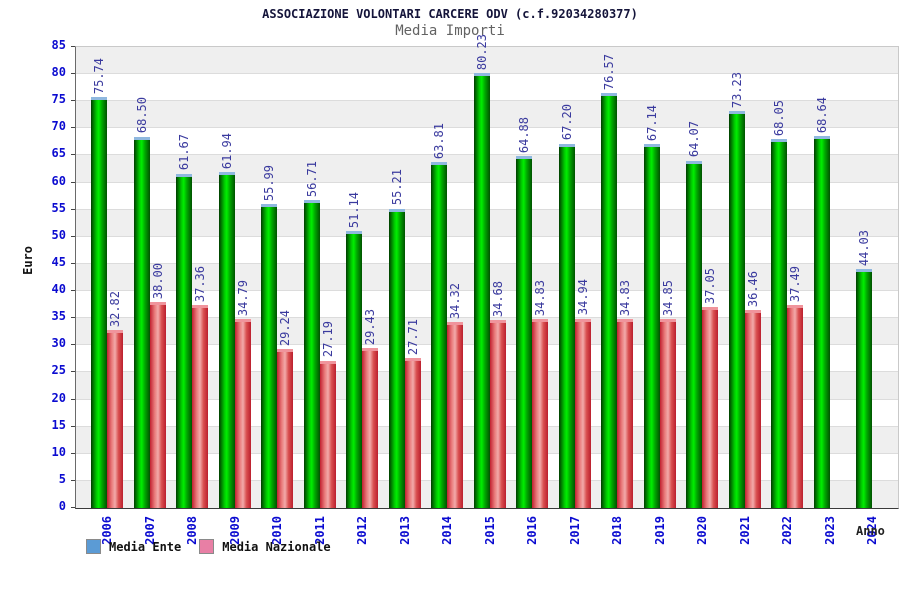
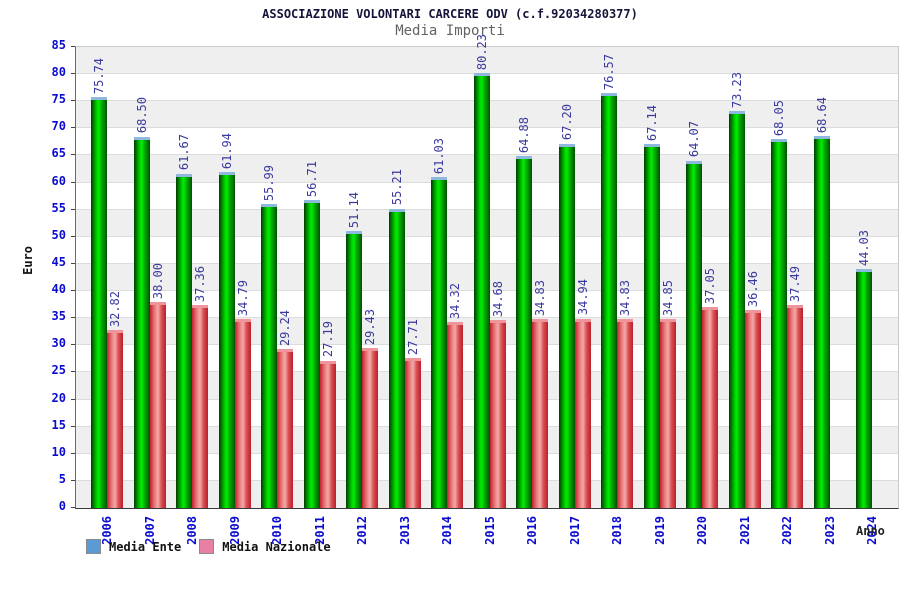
Media Ente/2014: 63.81 -> 61.03
